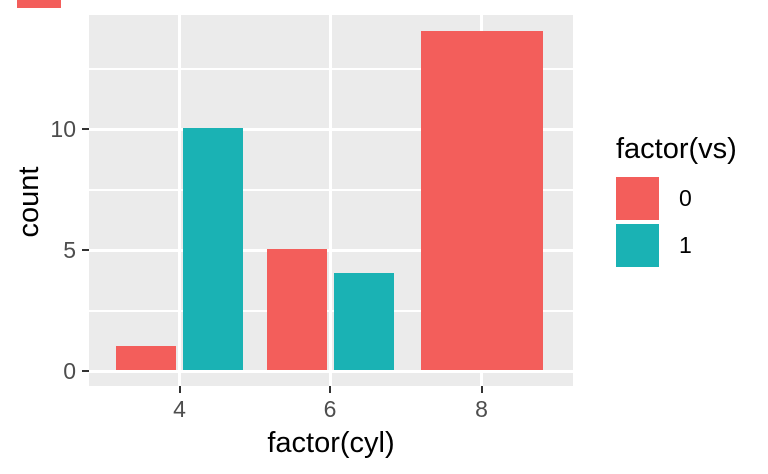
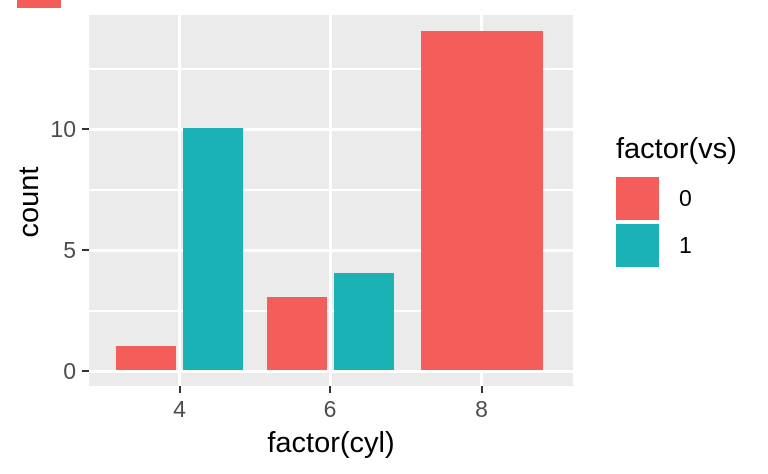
0/6: 5 -> 3
